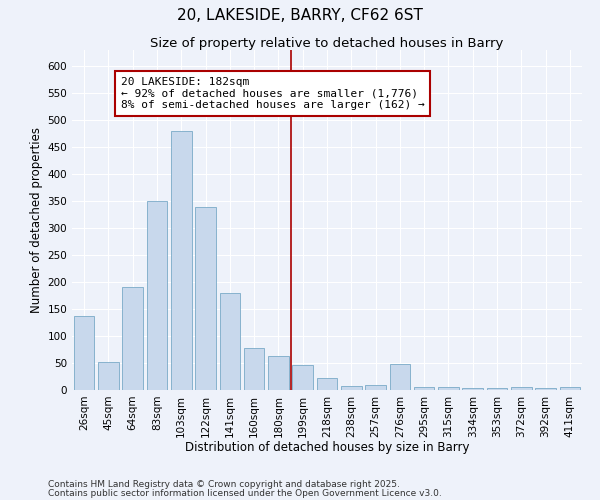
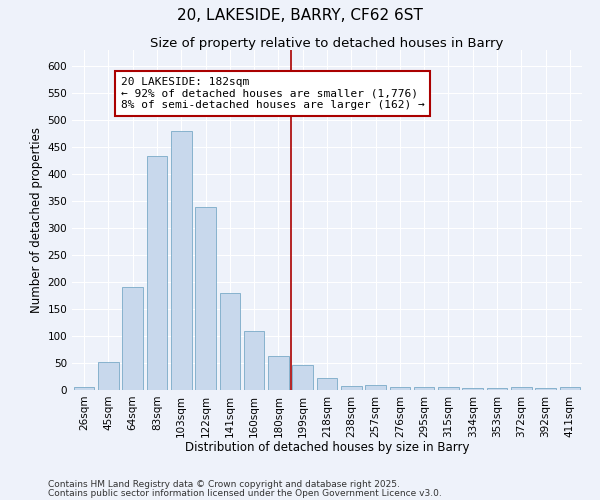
26sqm: 138 -> 5
83sqm: 350 -> 433
160sqm: 78 -> 110
276sqm: 48 -> 6
